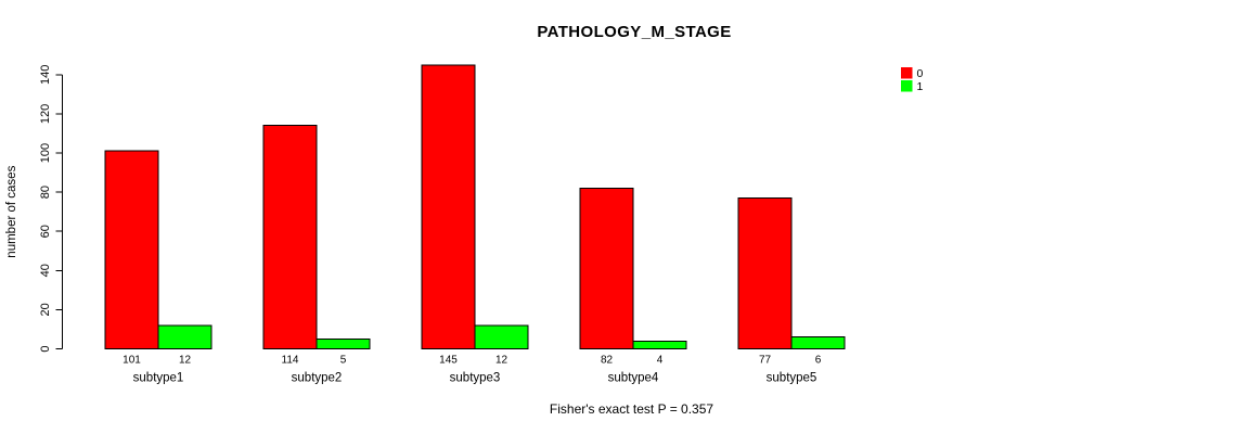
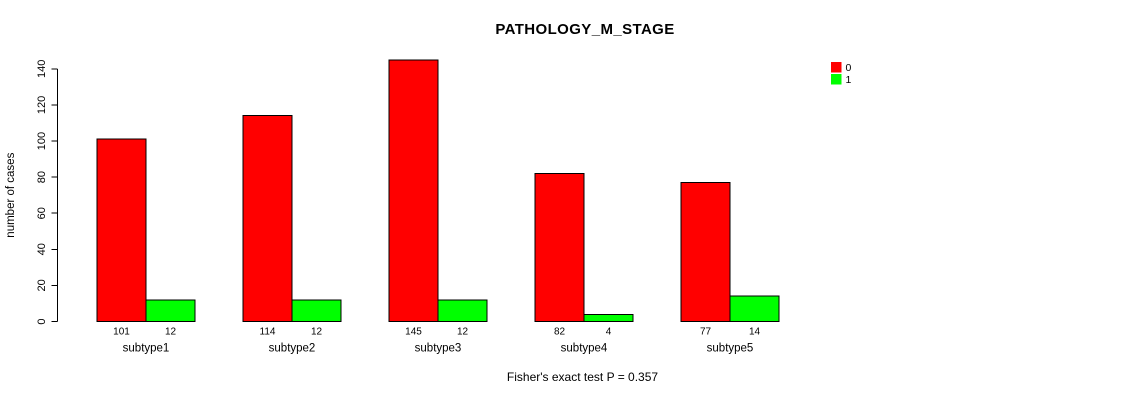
1/subtype2: 5 -> 12
1/subtype5: 6 -> 14
